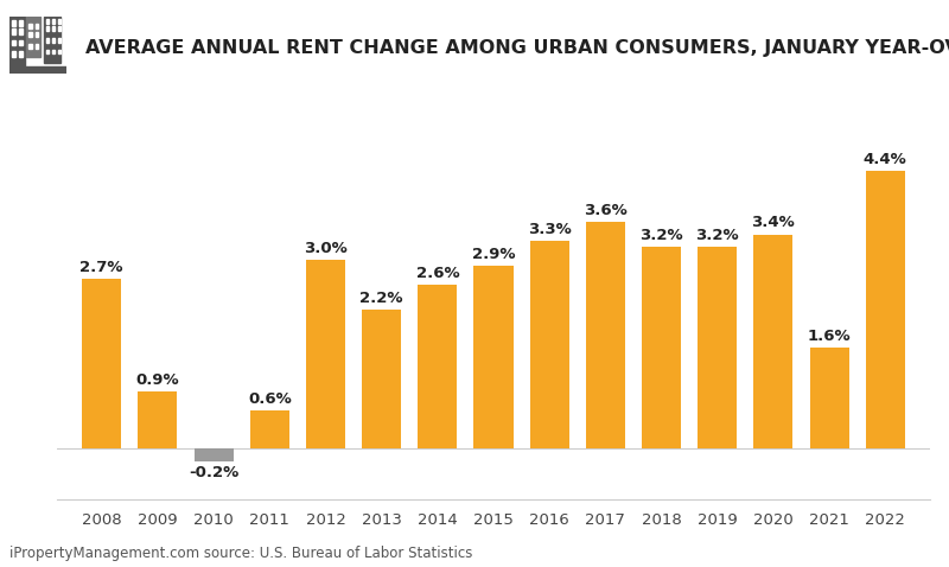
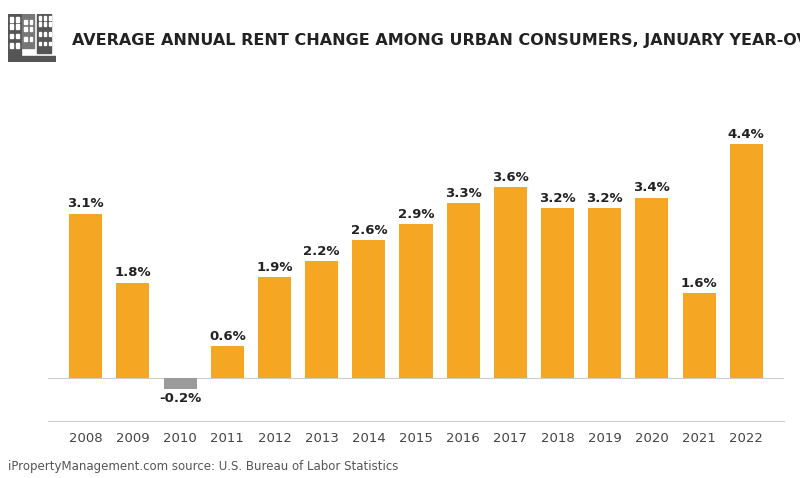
2008: 2.7% -> 3.1%
2009: 0.9% -> 1.8%
2012: 3.0% -> 1.9%
